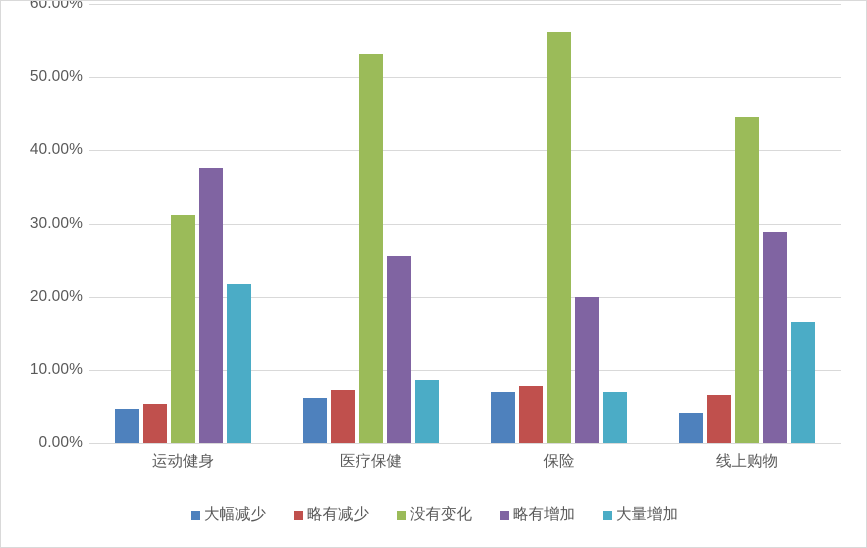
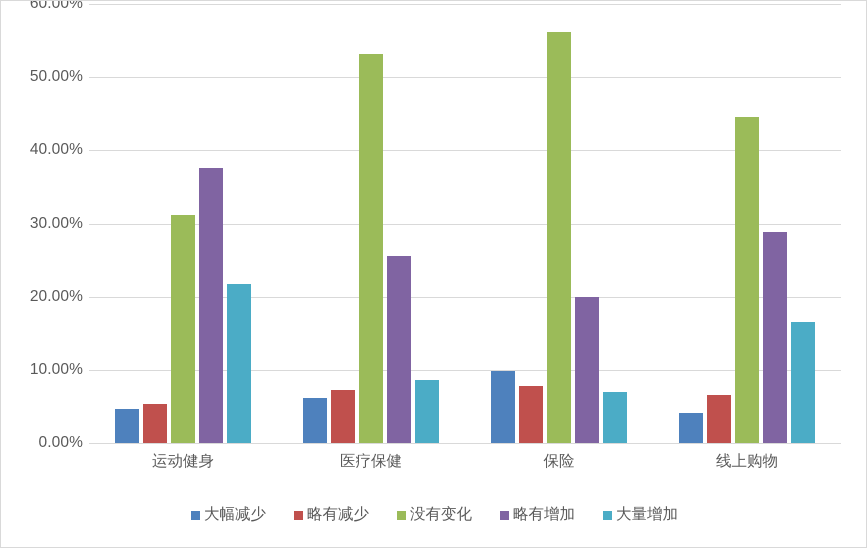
大幅减少/保险: 7% -> 10%
